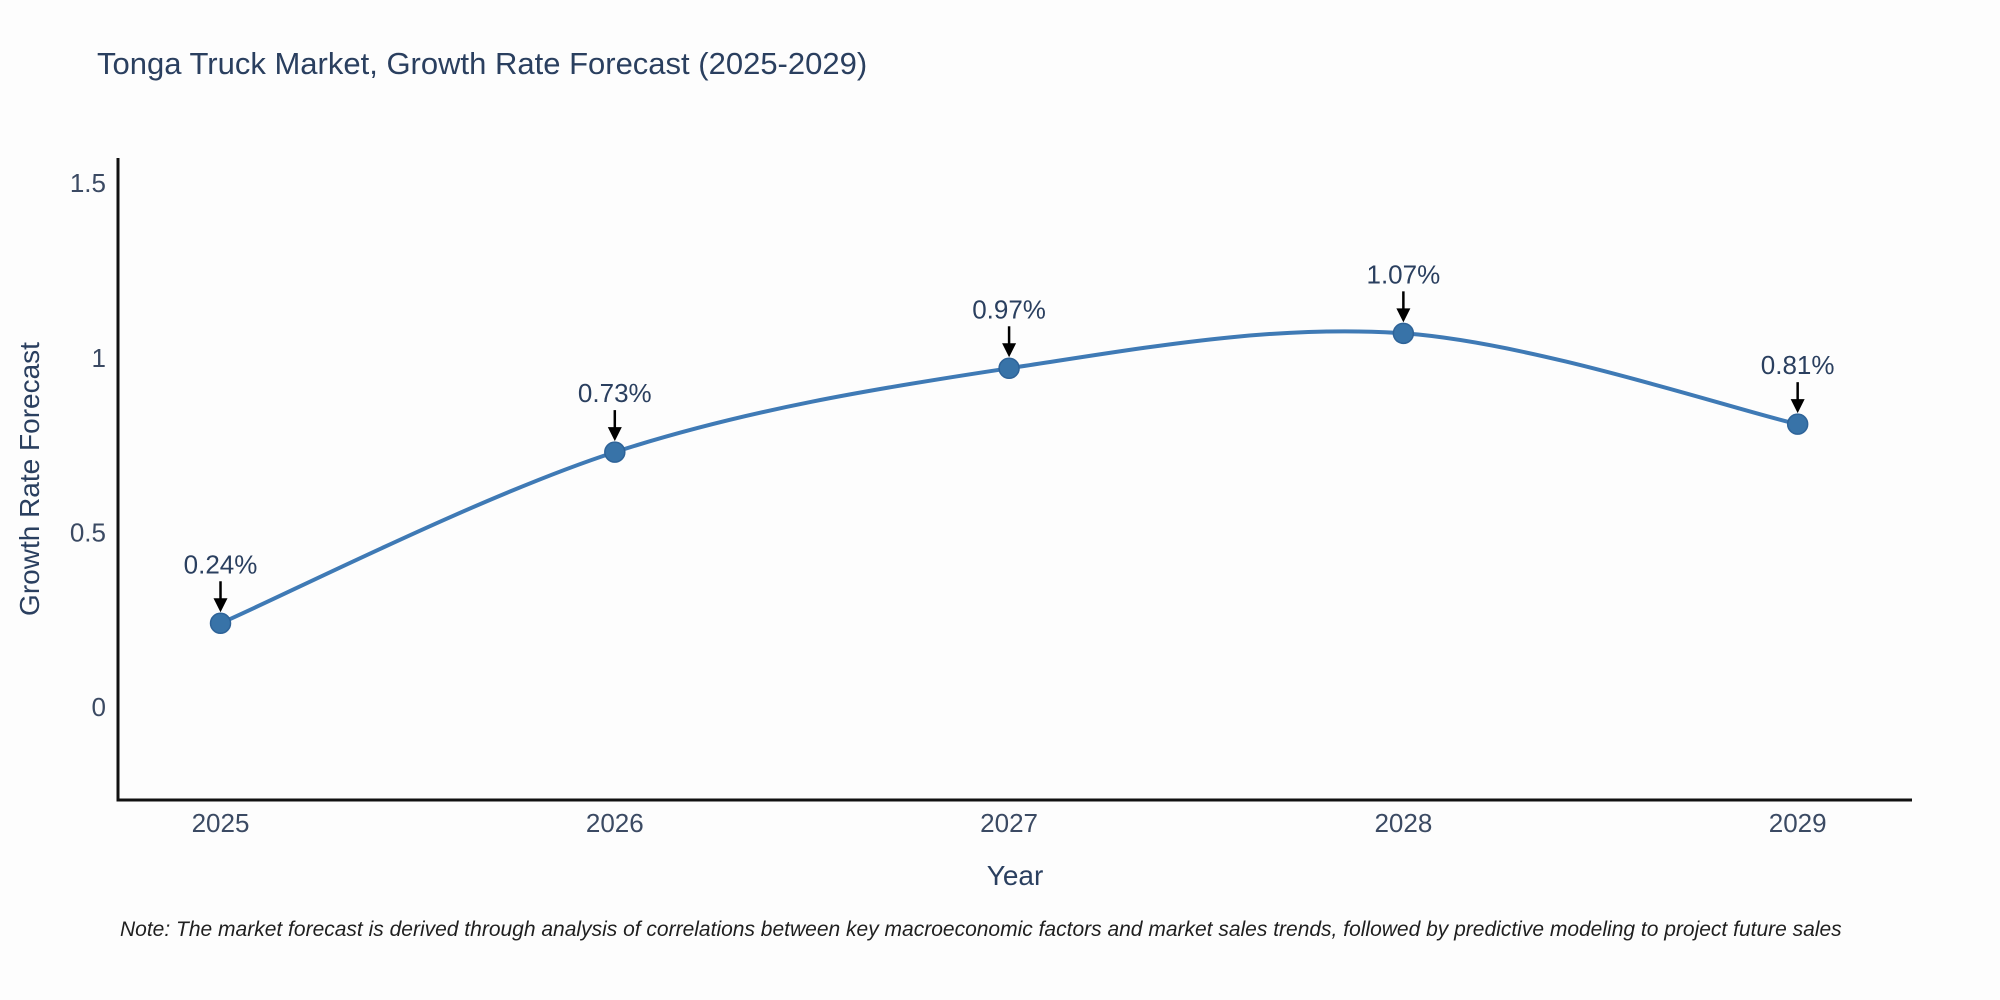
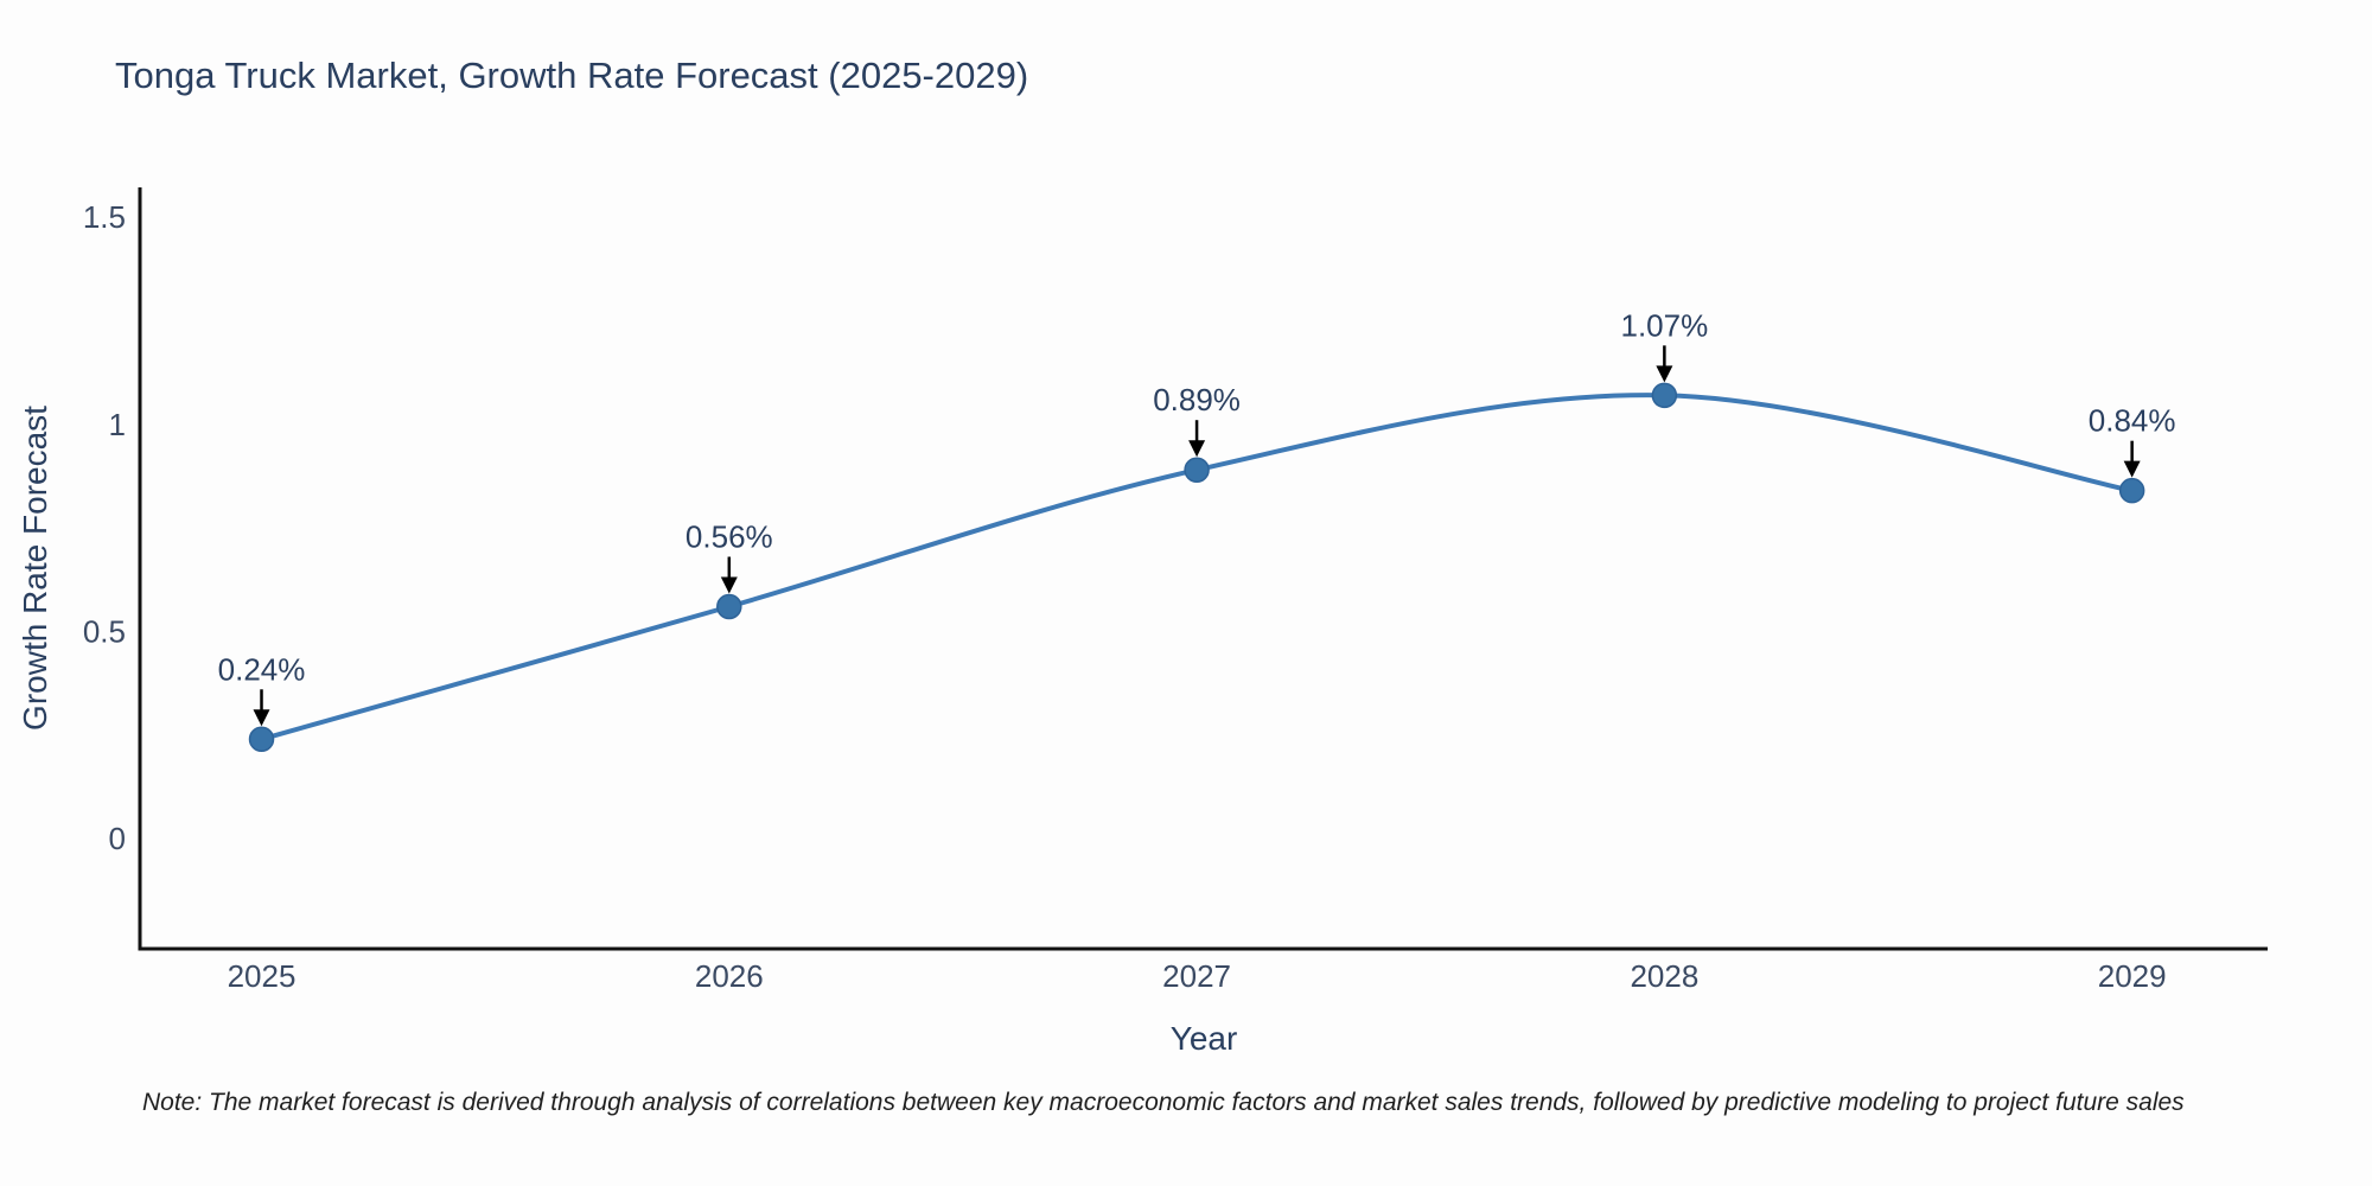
2026: 0.73% -> 0.56%
2027: 0.97% -> 0.89%
2029: 0.81% -> 0.84%
